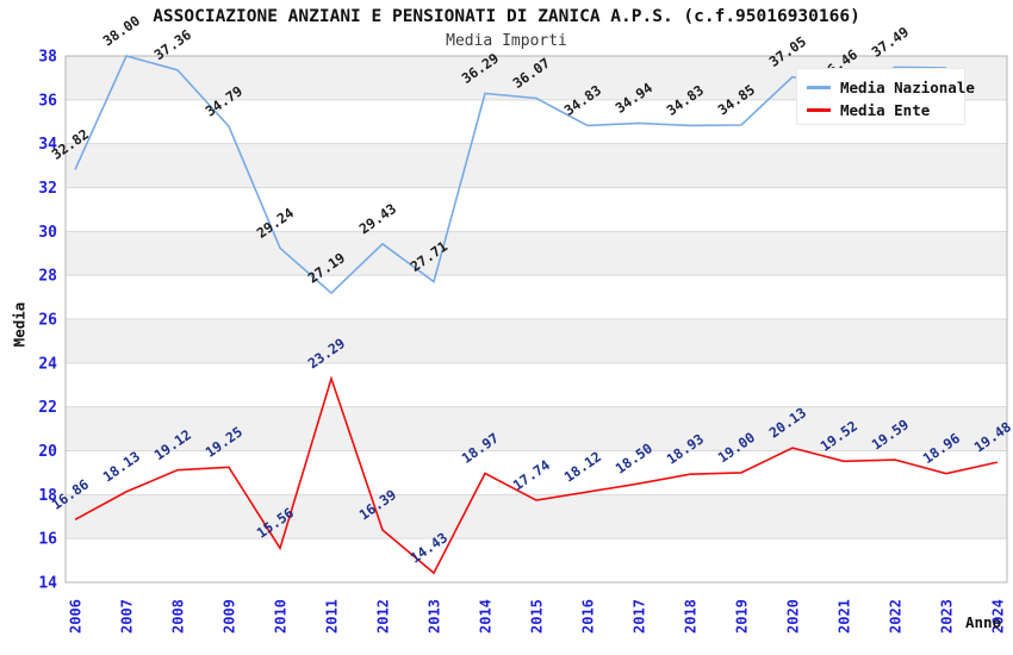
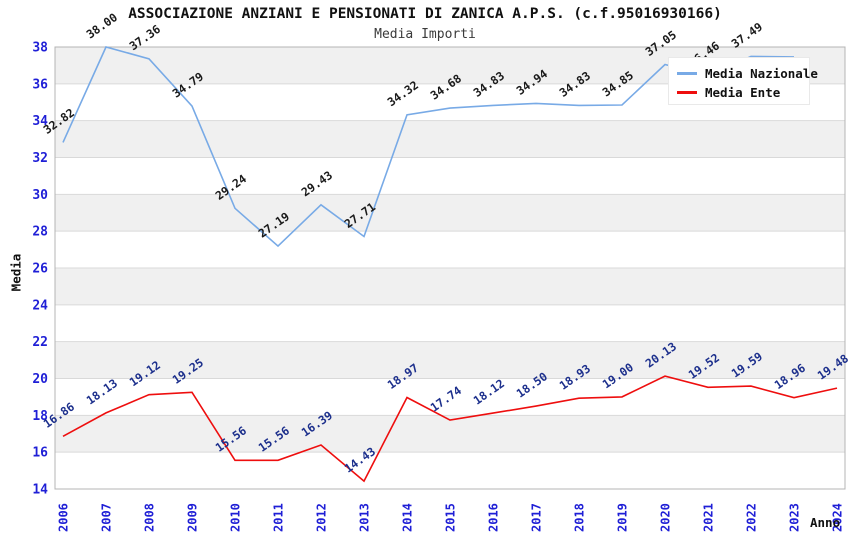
Media Ente/2011: 23.29 -> 15.56
Media Nazionale/2014: 36.29 -> 34.32
Media Nazionale/2015: 36.07 -> 34.68
